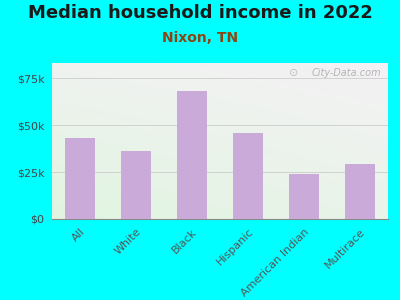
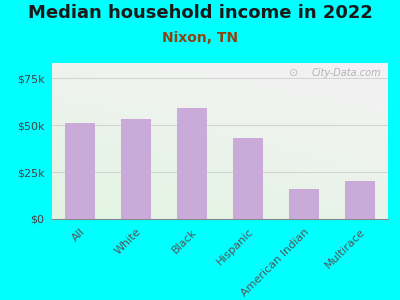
All: $43k -> $51k
White: $36k -> $53k
Black: $68k -> $59k
Hispanic: $46k -> $43k
American Indian: $24k -> $16k
Multirace: $29k -> $20k
